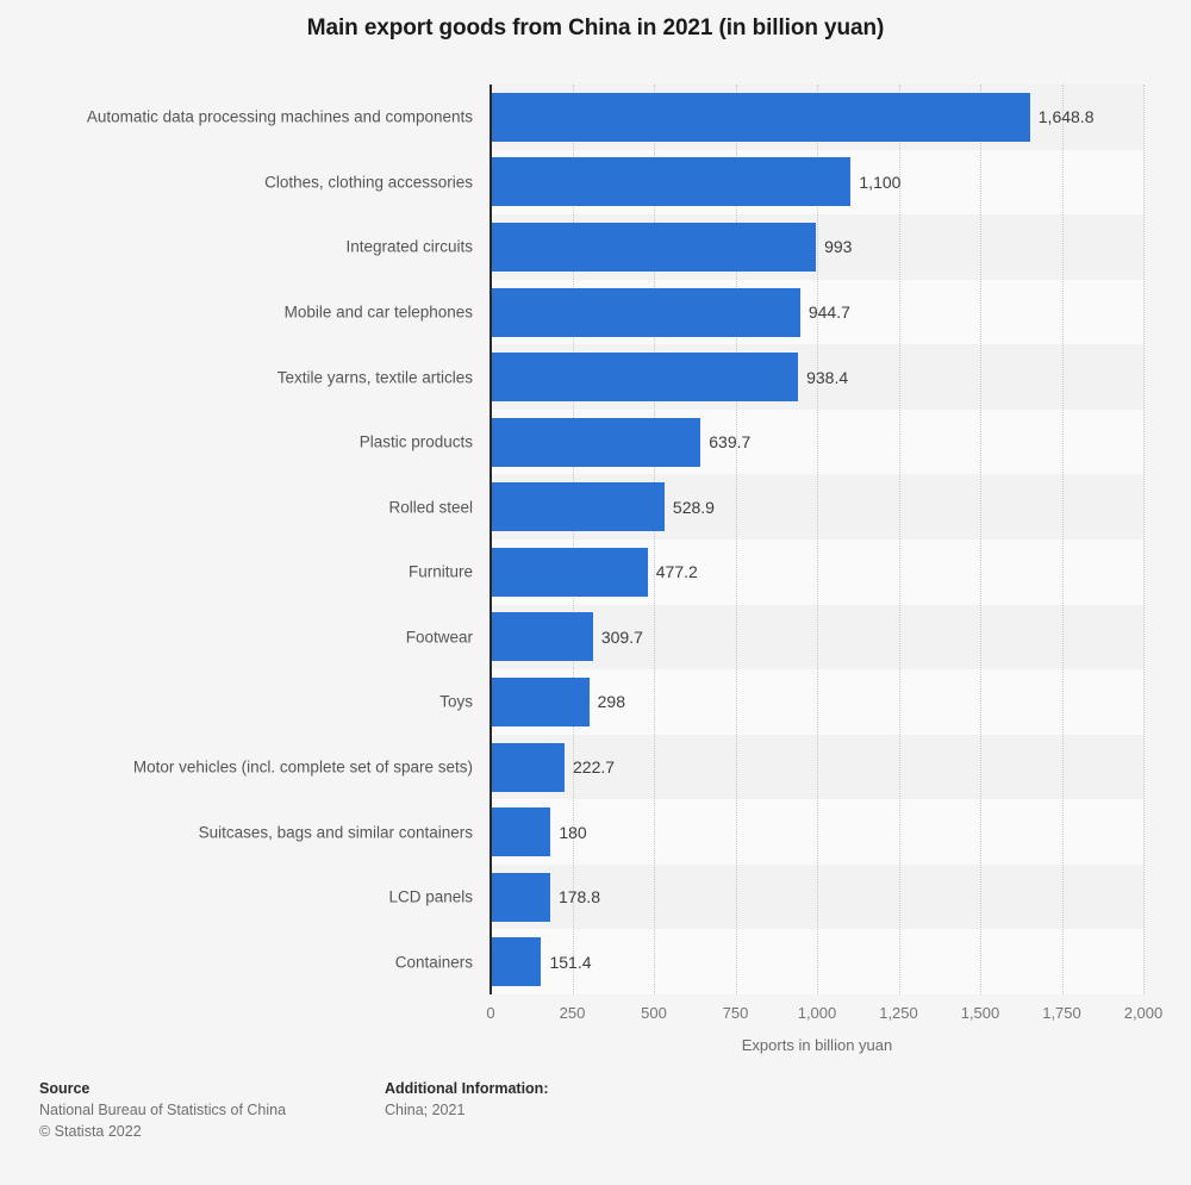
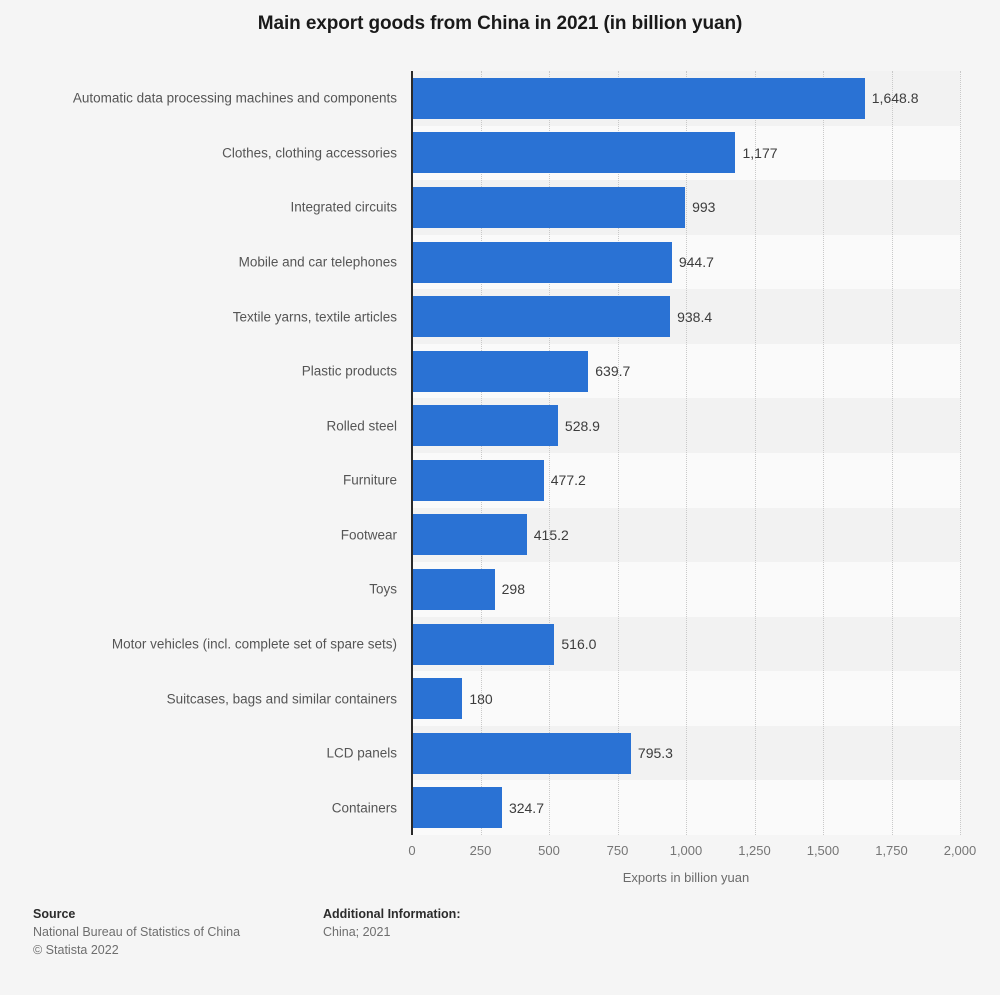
Clothes, clothing accessories: 1,100 -> 1,177
Footwear: 309.7 -> 415.2
Motor vehicles (incl. complete set of spare sets): 222.7 -> 516.0
LCD panels: 178.8 -> 795.3
Containers: 151.4 -> 324.7
